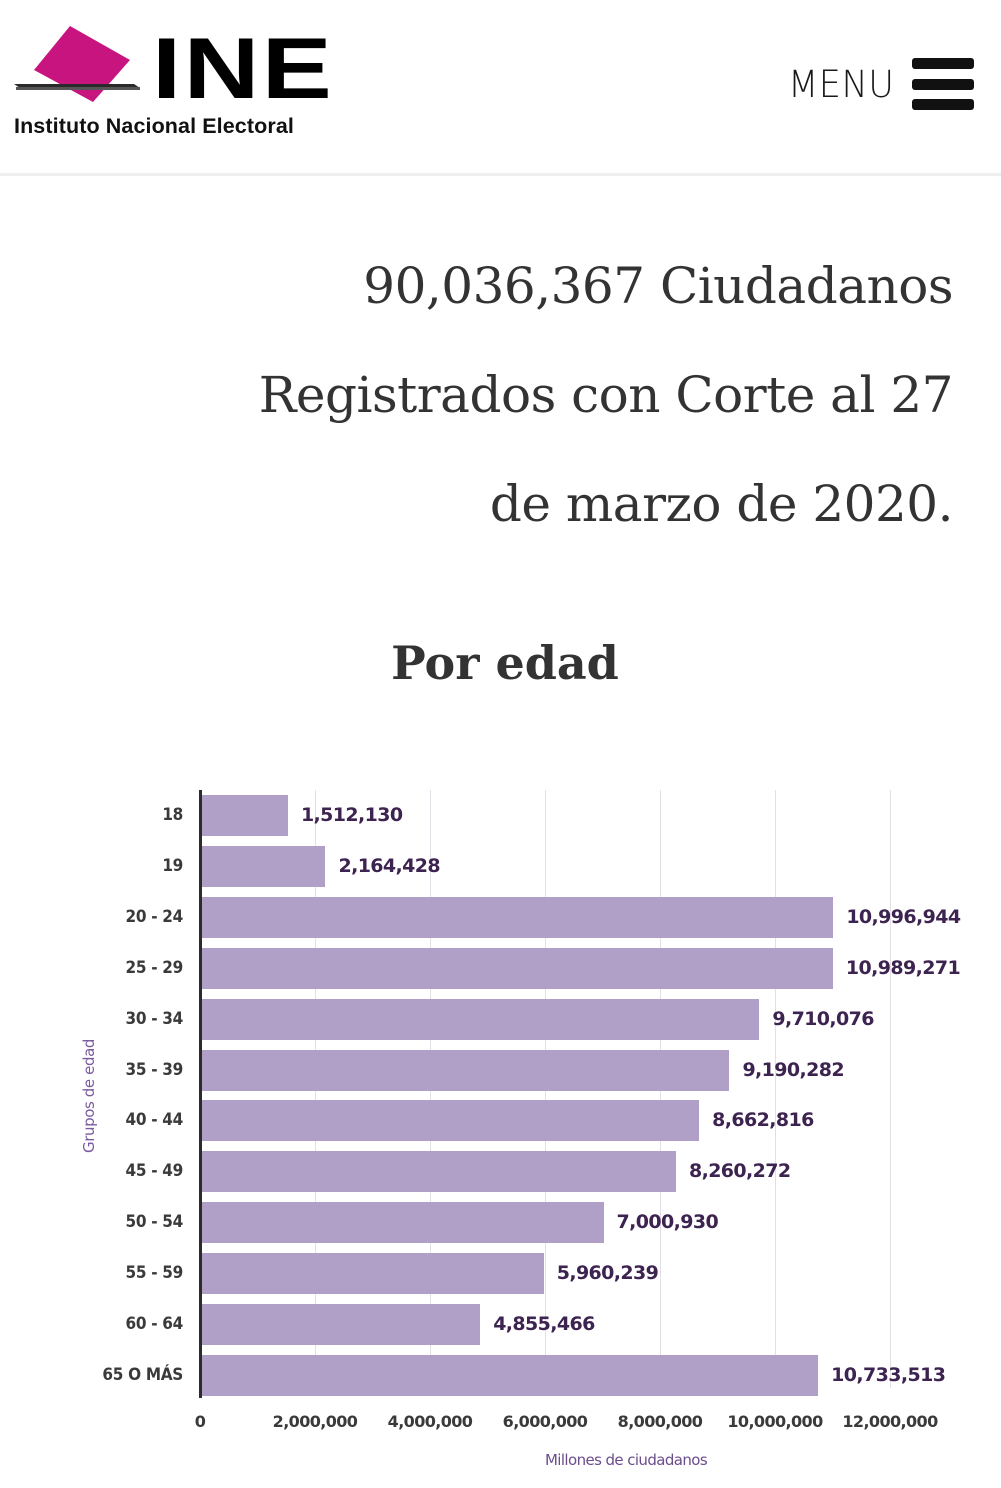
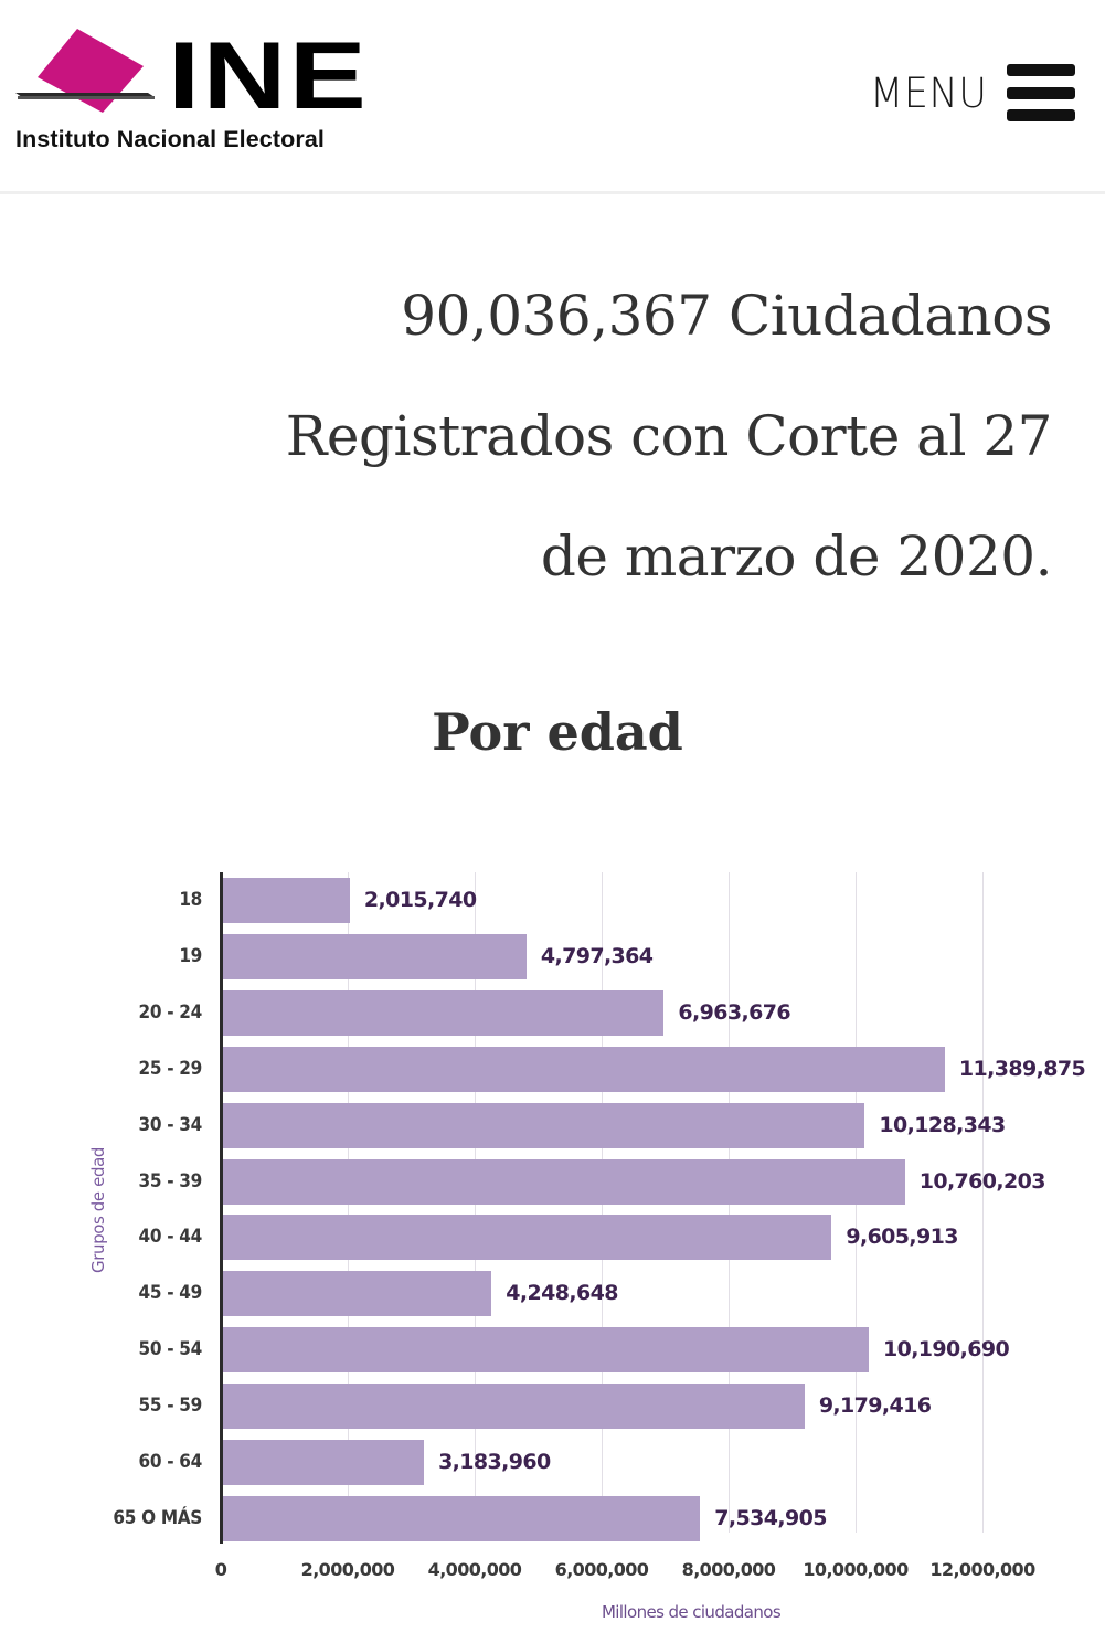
18: 1,512,130 -> 2,015,740
19: 2,164,428 -> 4,797,364
20 - 24: 10,996,944 -> 6,963,676
25 - 29: 10,989,271 -> 11,389,875
30 - 34: 9,710,076 -> 10,128,343
35 - 39: 9,190,282 -> 10,760,203
40 - 44: 8,662,816 -> 9,605,913
45 - 49: 8,260,272 -> 4,248,648
50 - 54: 7,000,930 -> 10,190,690
55 - 59: 5,960,239 -> 9,179,416
60 - 64: 4,855,466 -> 3,183,960
65 O MÁS: 10,733,513 -> 7,534,905
